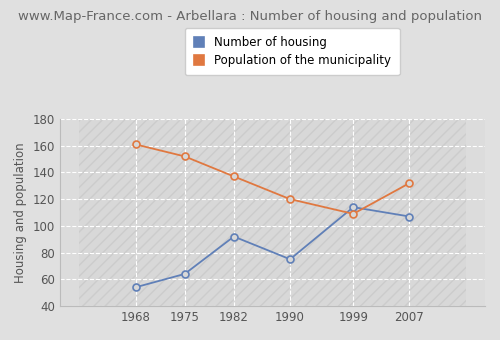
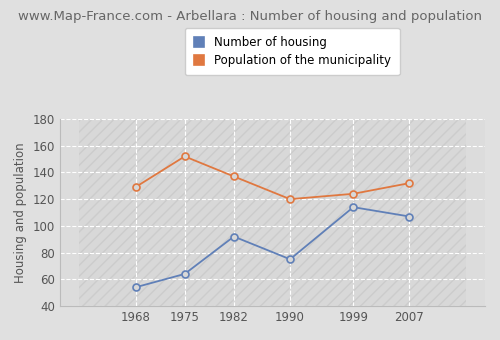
Population of the municipality/1968: 161 -> 129
Population of the municipality/1999: 109 -> 124
